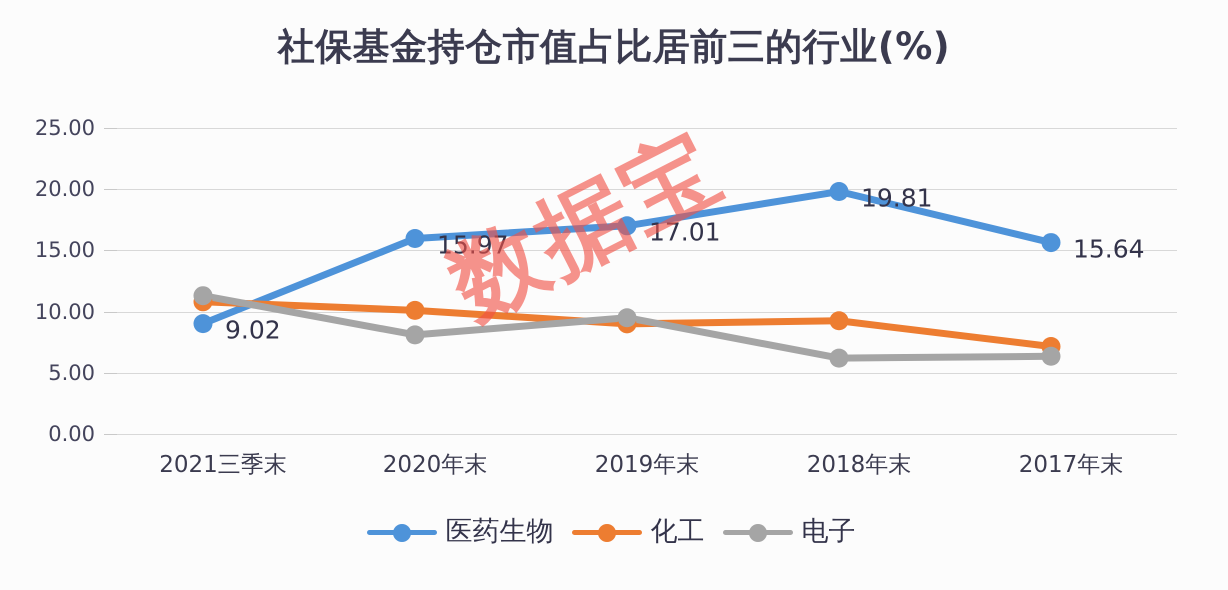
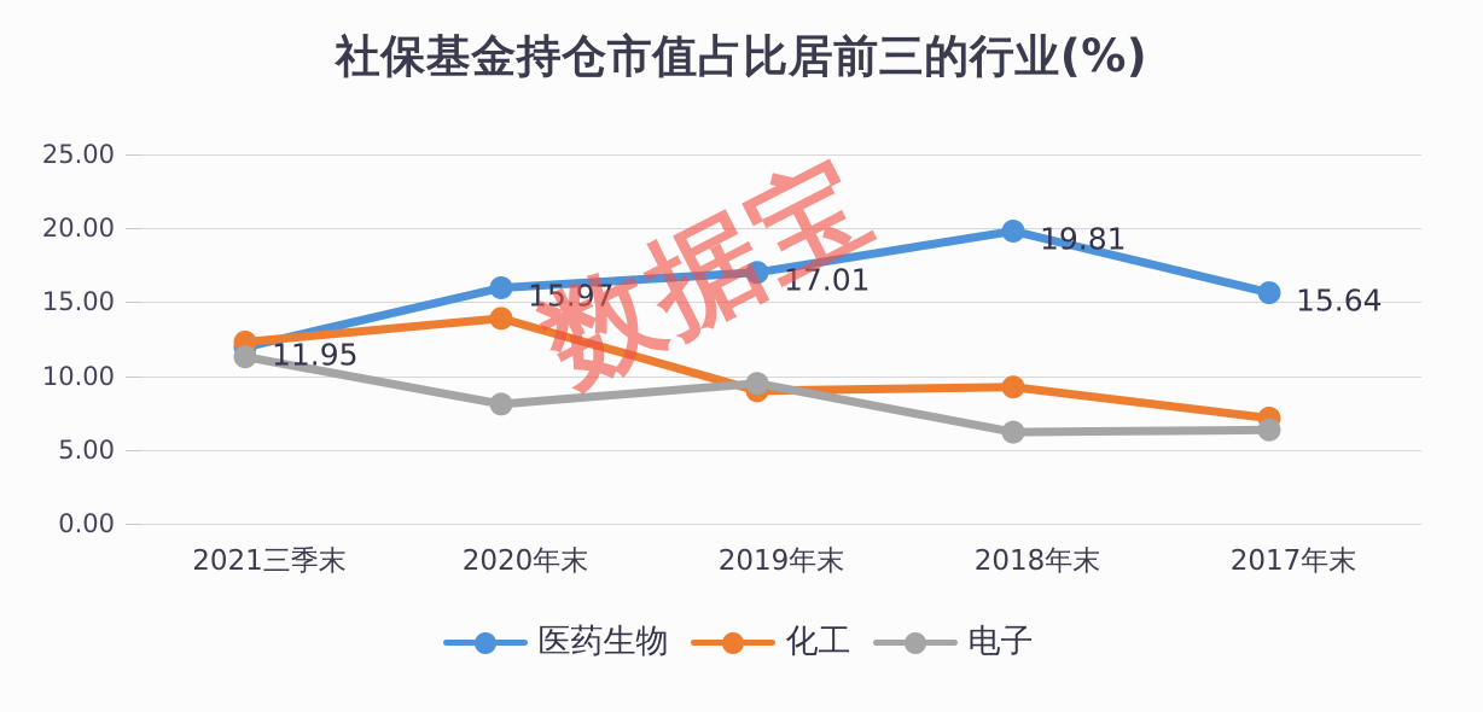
医药生物/2021三季末: 9.02 -> 11.95
化工/2021三季末: 10.8 -> 12.3
化工/2020年末: 10.1 -> 13.9
